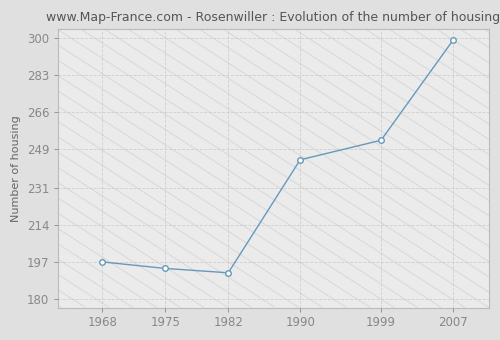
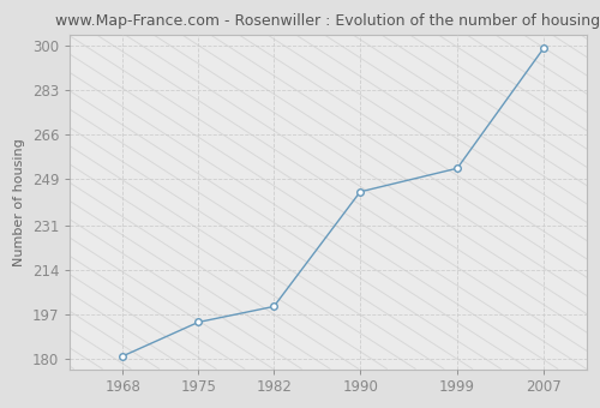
1968: 197 -> 181
1982: 192 -> 200
